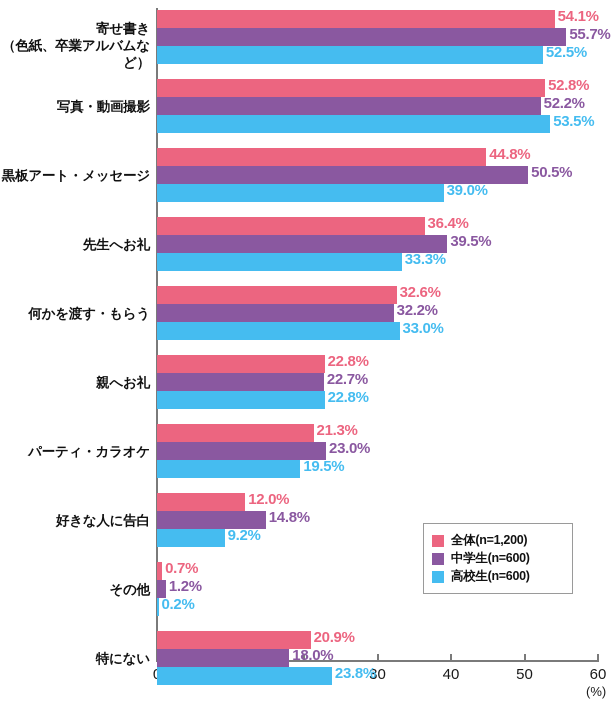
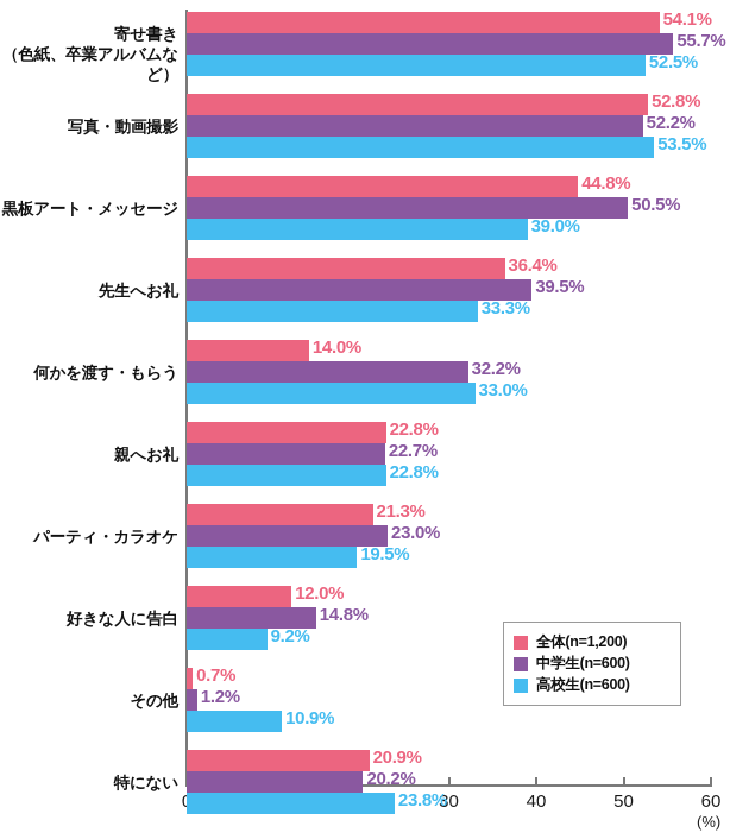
全体(n=1,200)/何かを渡す・もらう: 32.6% -> 14.0%
高校生(n=600)/その他: 0.2% -> 10.9%
中学生(n=600)/特にない: 18.0% -> 20.2%
